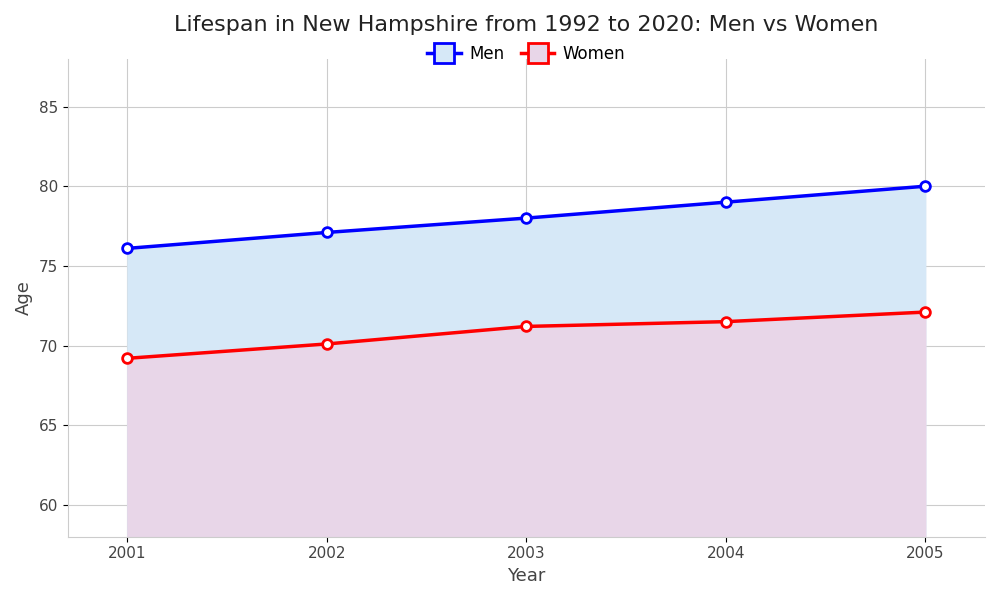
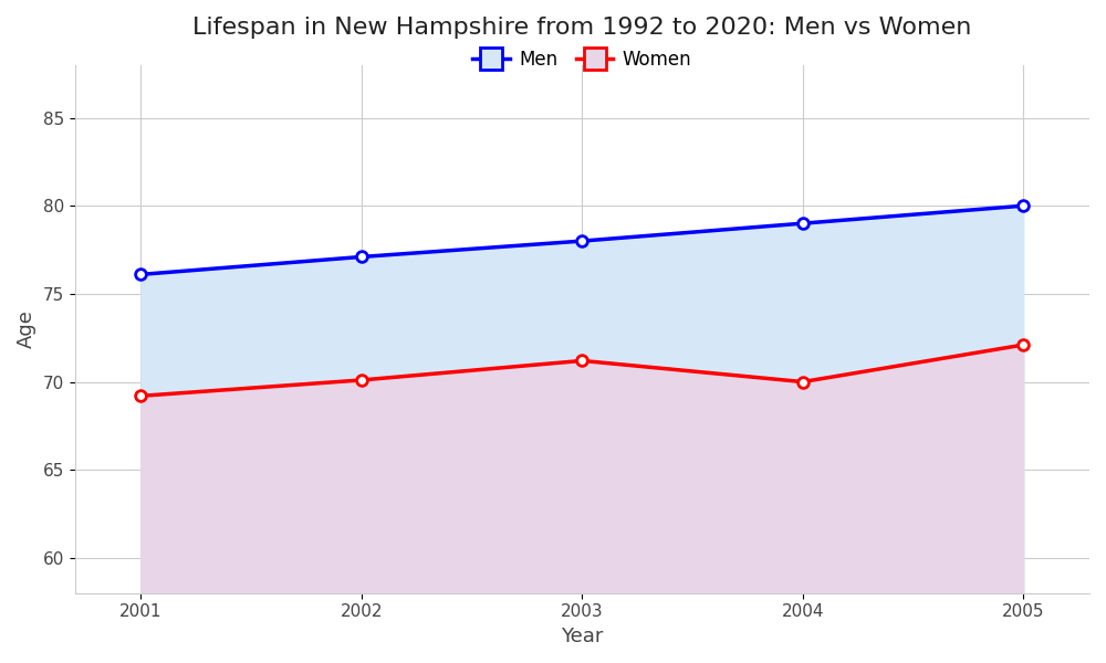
Women/2004: 71.5 -> 70.0
